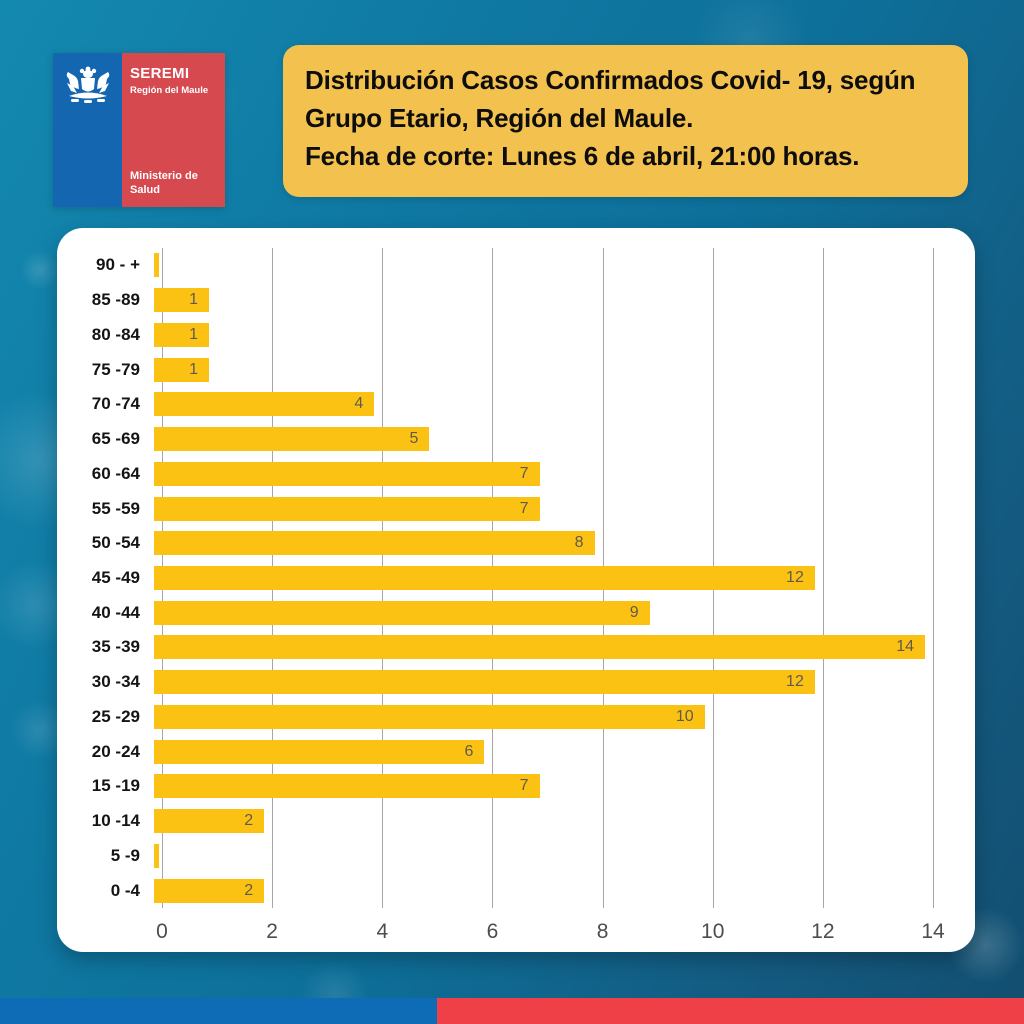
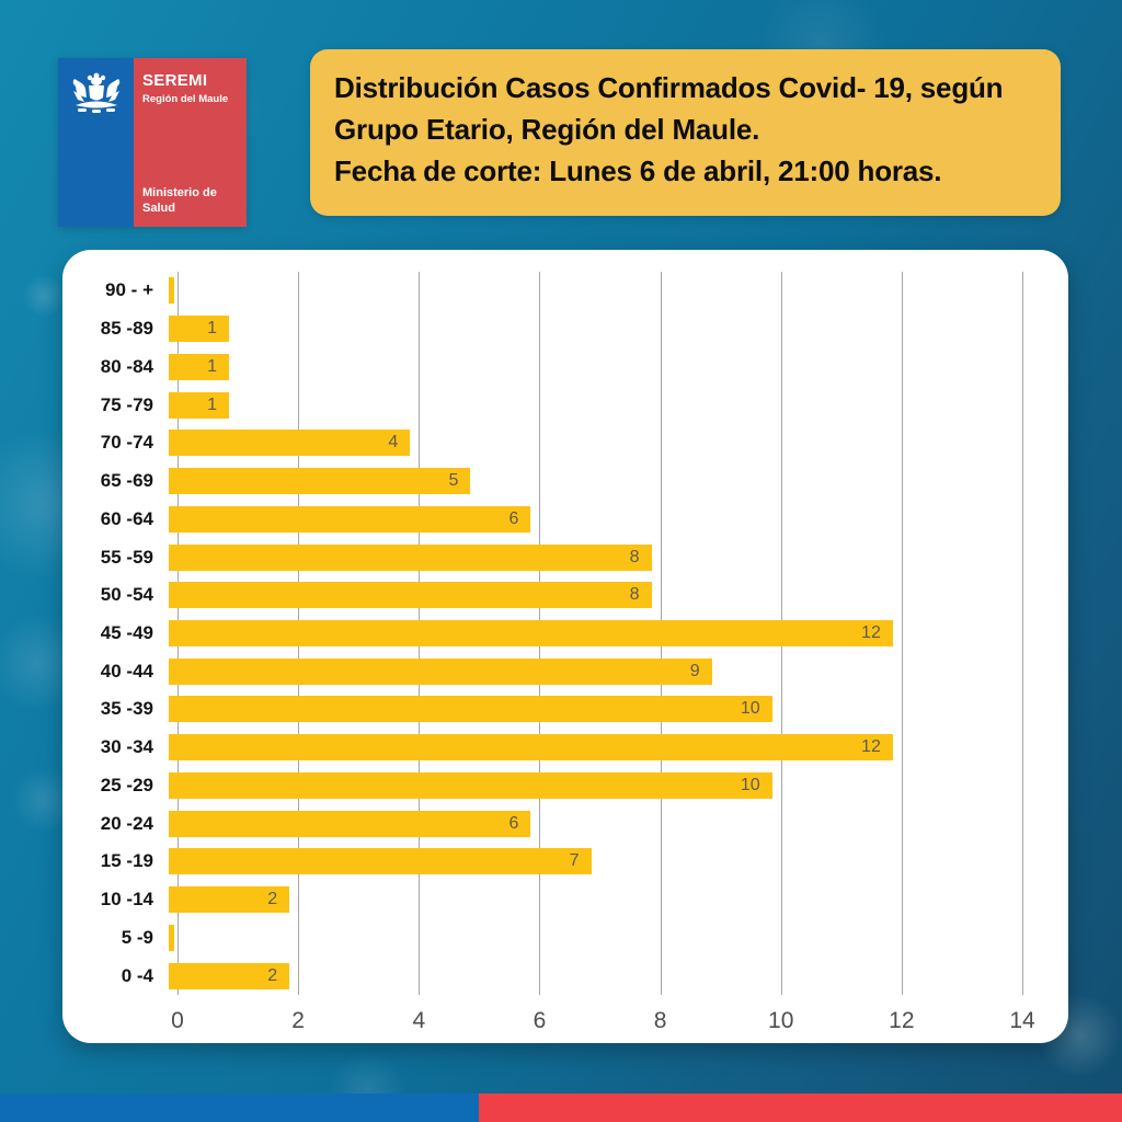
60 -64: 7 -> 6
55 -59: 7 -> 8
35 -39: 14 -> 10
